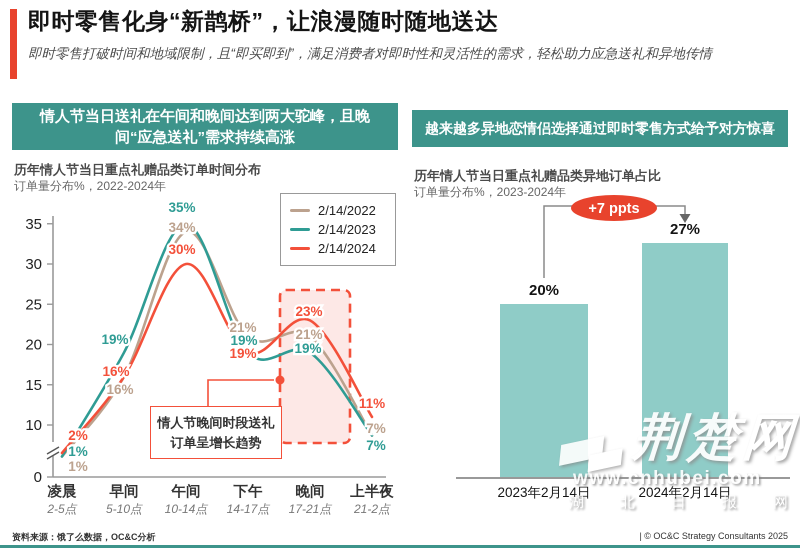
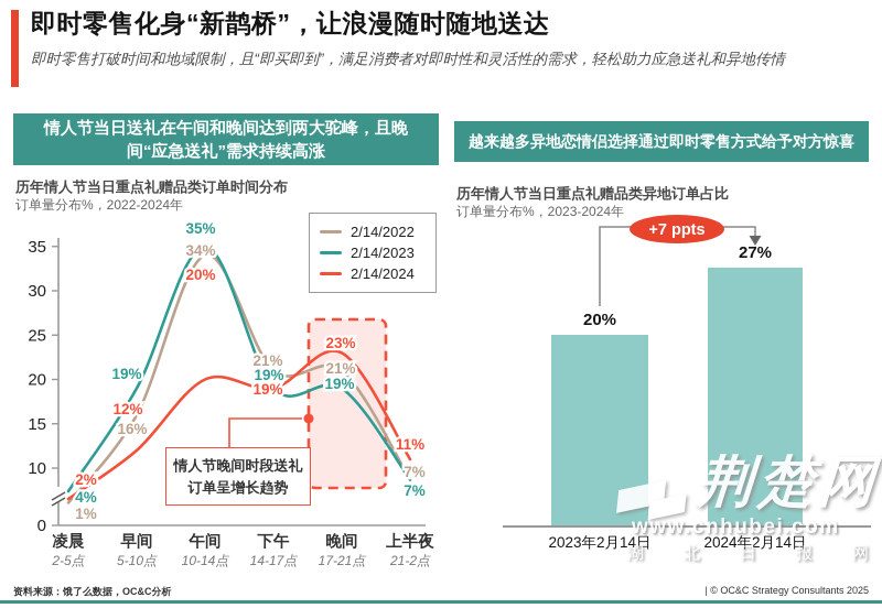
历年情人节当日重点礼赠品类订单时间分布/2/14/2023/凌晨: 1% -> 4%
历年情人节当日重点礼赠品类订单时间分布/2/14/2024/早间: 16% -> 12%
历年情人节当日重点礼赠品类订单时间分布/2/14/2024/午间: 30% -> 20%
